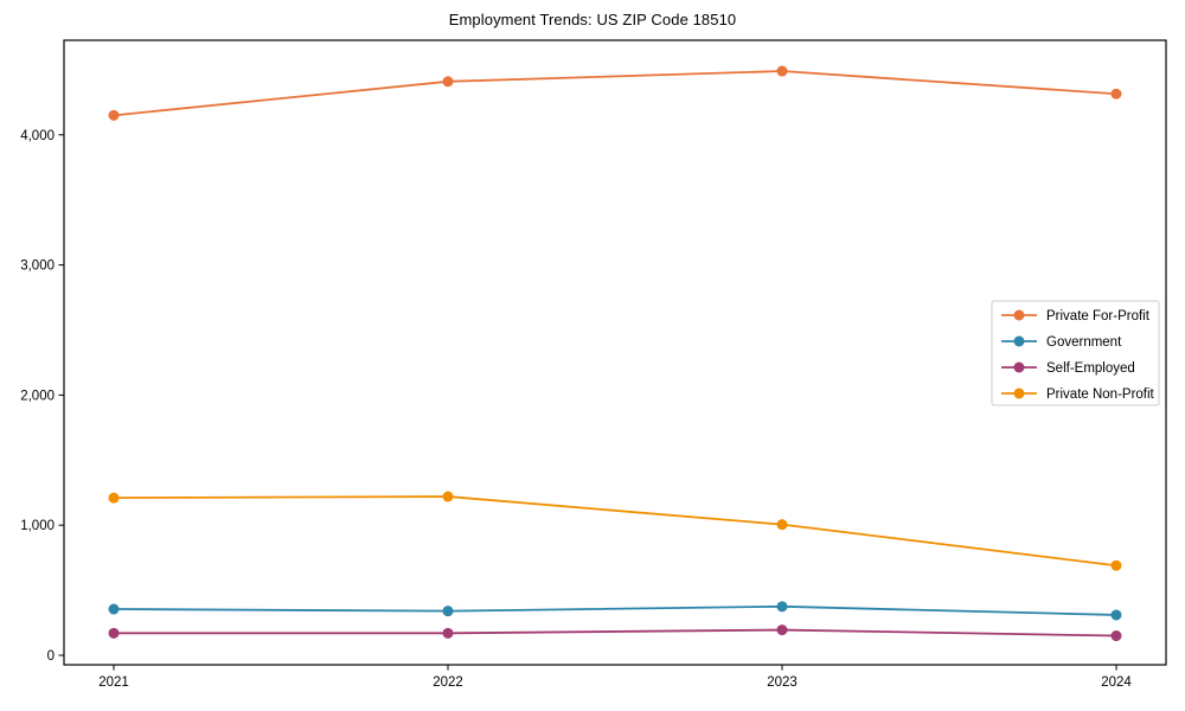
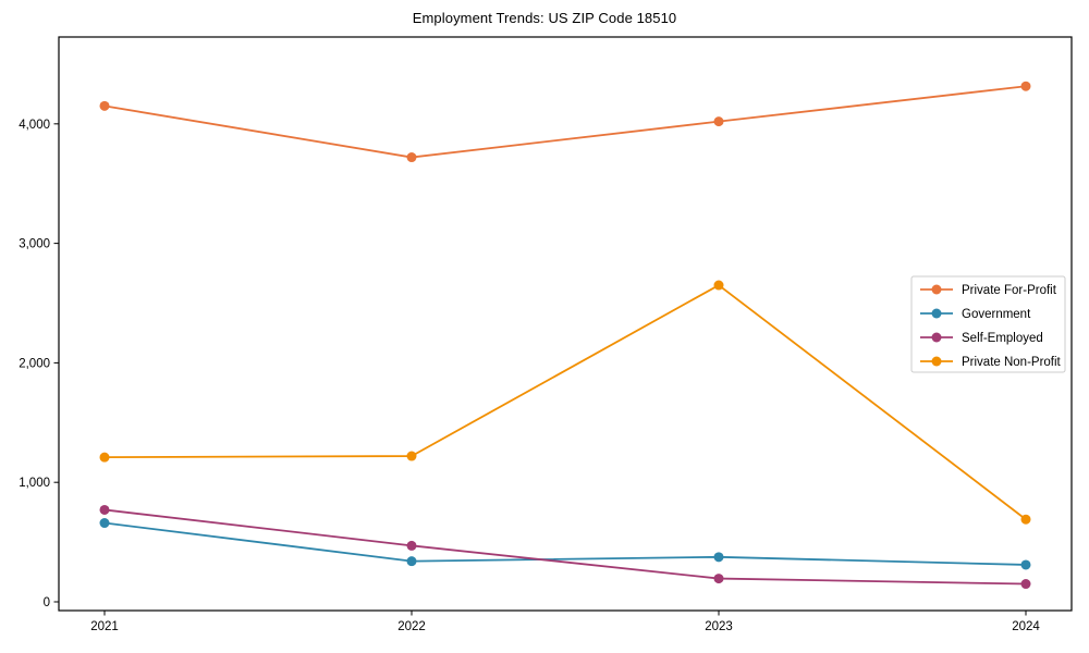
Government/2021: 360 -> 660
Self-Employed/2021: 170 -> 770
Private For-Profit/2022: 4410 -> 3720
Self-Employed/2022: 170 -> 470
Private For-Profit/2023: 4490 -> 4020
Private Non-Profit/2023: 1000 -> 2650
